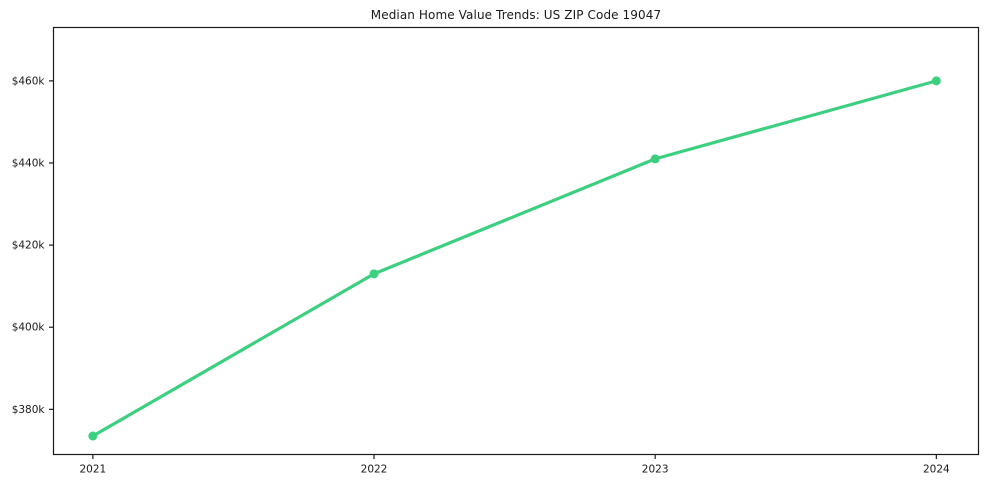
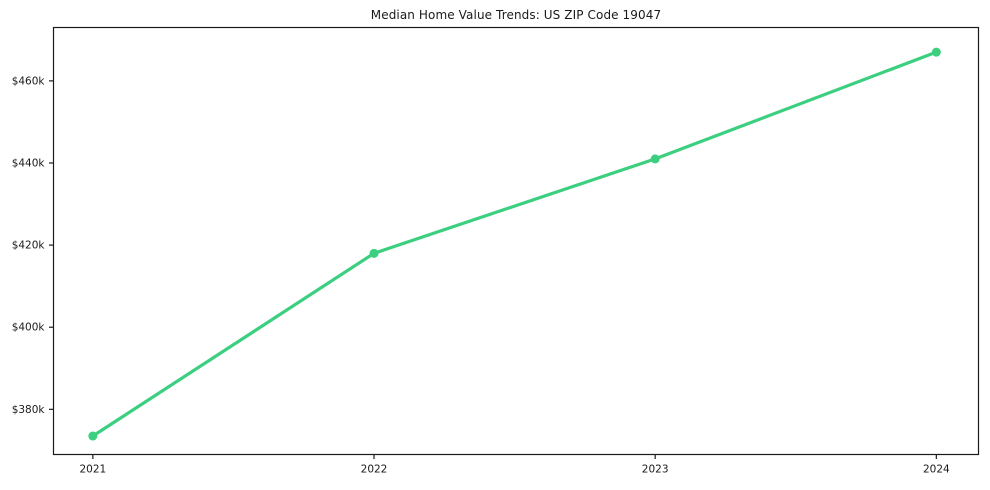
2022: $413k -> $418k
2024: $460k -> $467k
